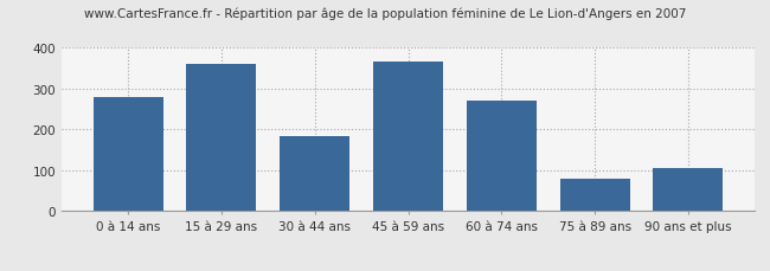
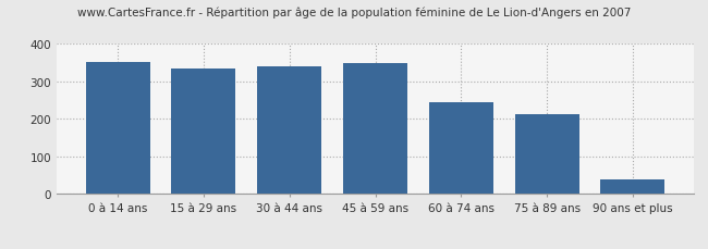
0 à 14 ans: 280 -> 352
15 à 29 ans: 360 -> 335
30 à 44 ans: 185 -> 341
45 à 59 ans: 365 -> 349
60 à 74 ans: 270 -> 244
75 à 89 ans: 80 -> 212
90 ans et plus: 105 -> 38
